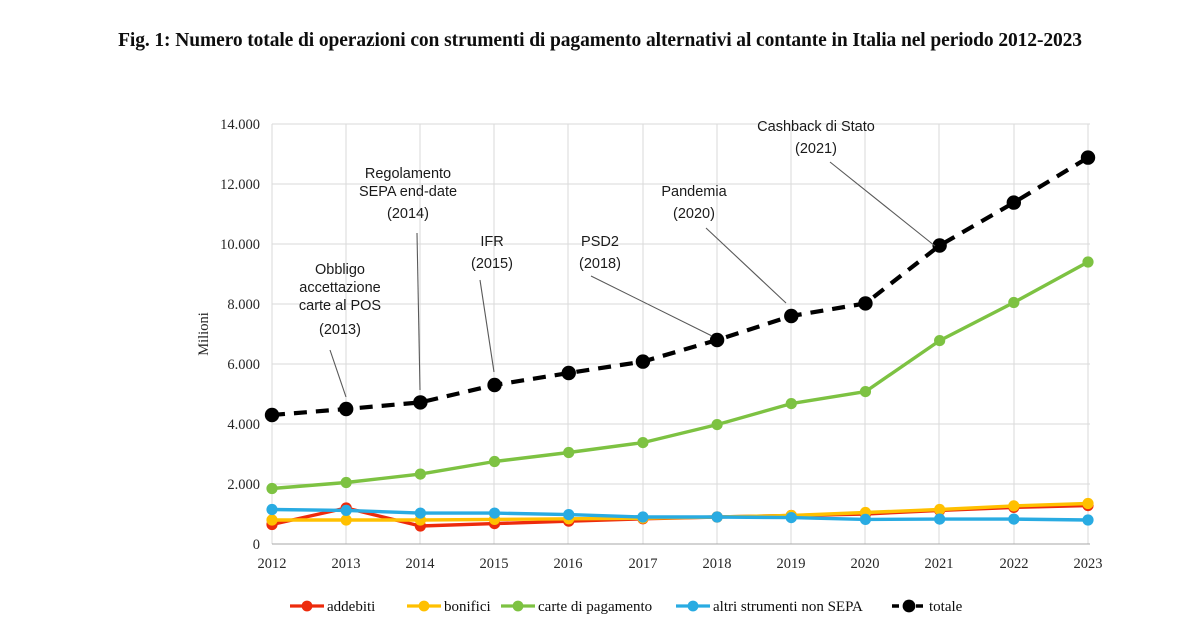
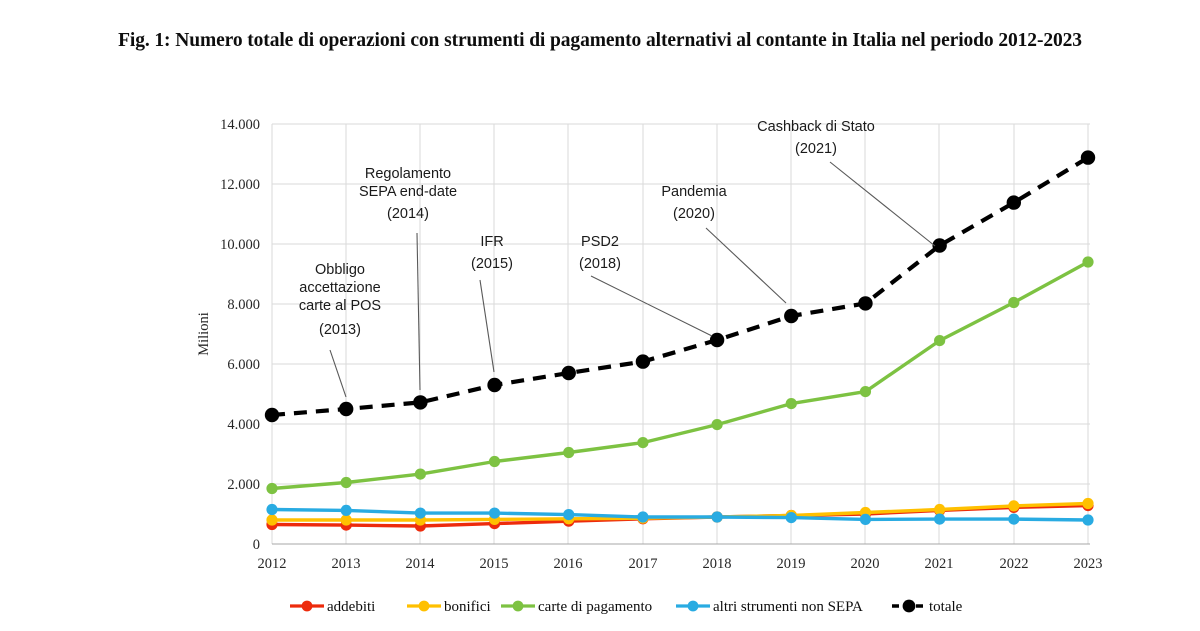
addebiti/2013: 1200 -> 600
